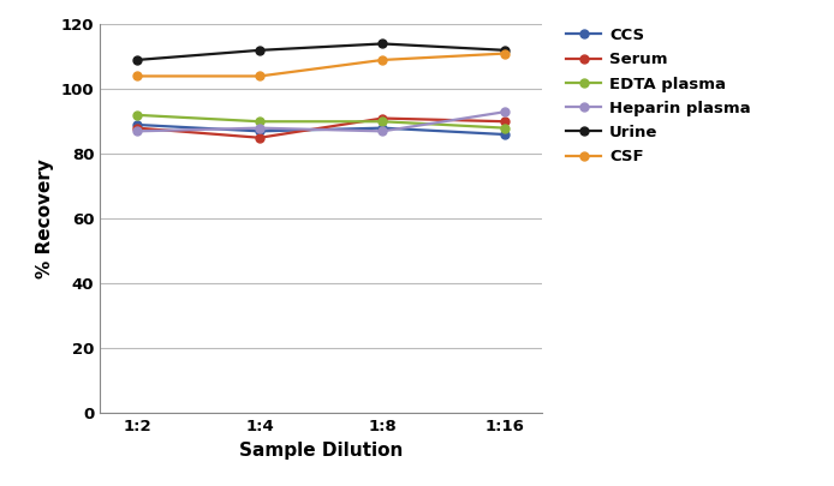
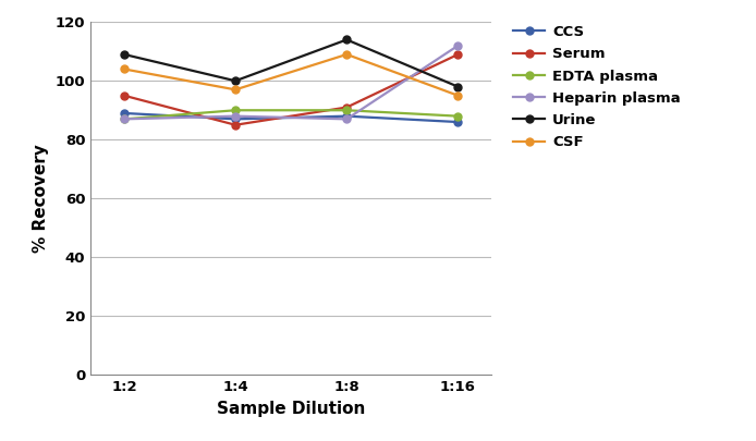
Serum/1:2: 88 -> 95
EDTA plasma/1:2: 92 -> 87
Urine/1:4: 112 -> 100
CSF/1:4: 104 -> 97
Serum/1:16: 90 -> 109
Heparin plasma/1:16: 93 -> 112
Urine/1:16: 112 -> 98
CSF/1:16: 111 -> 95
